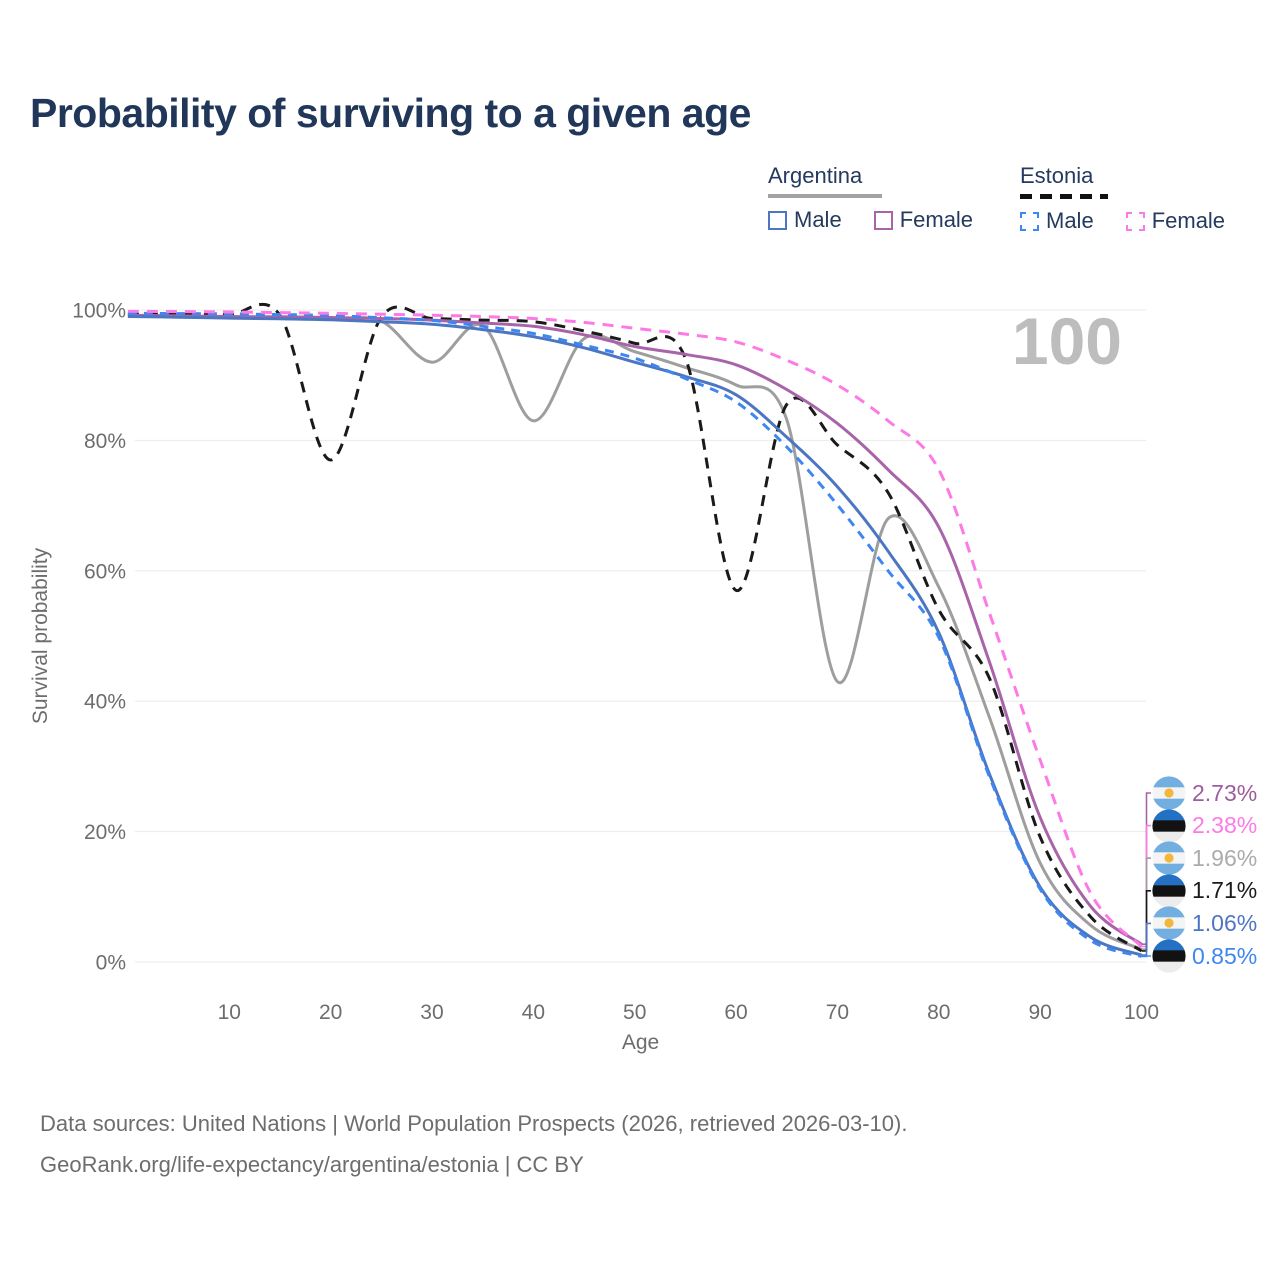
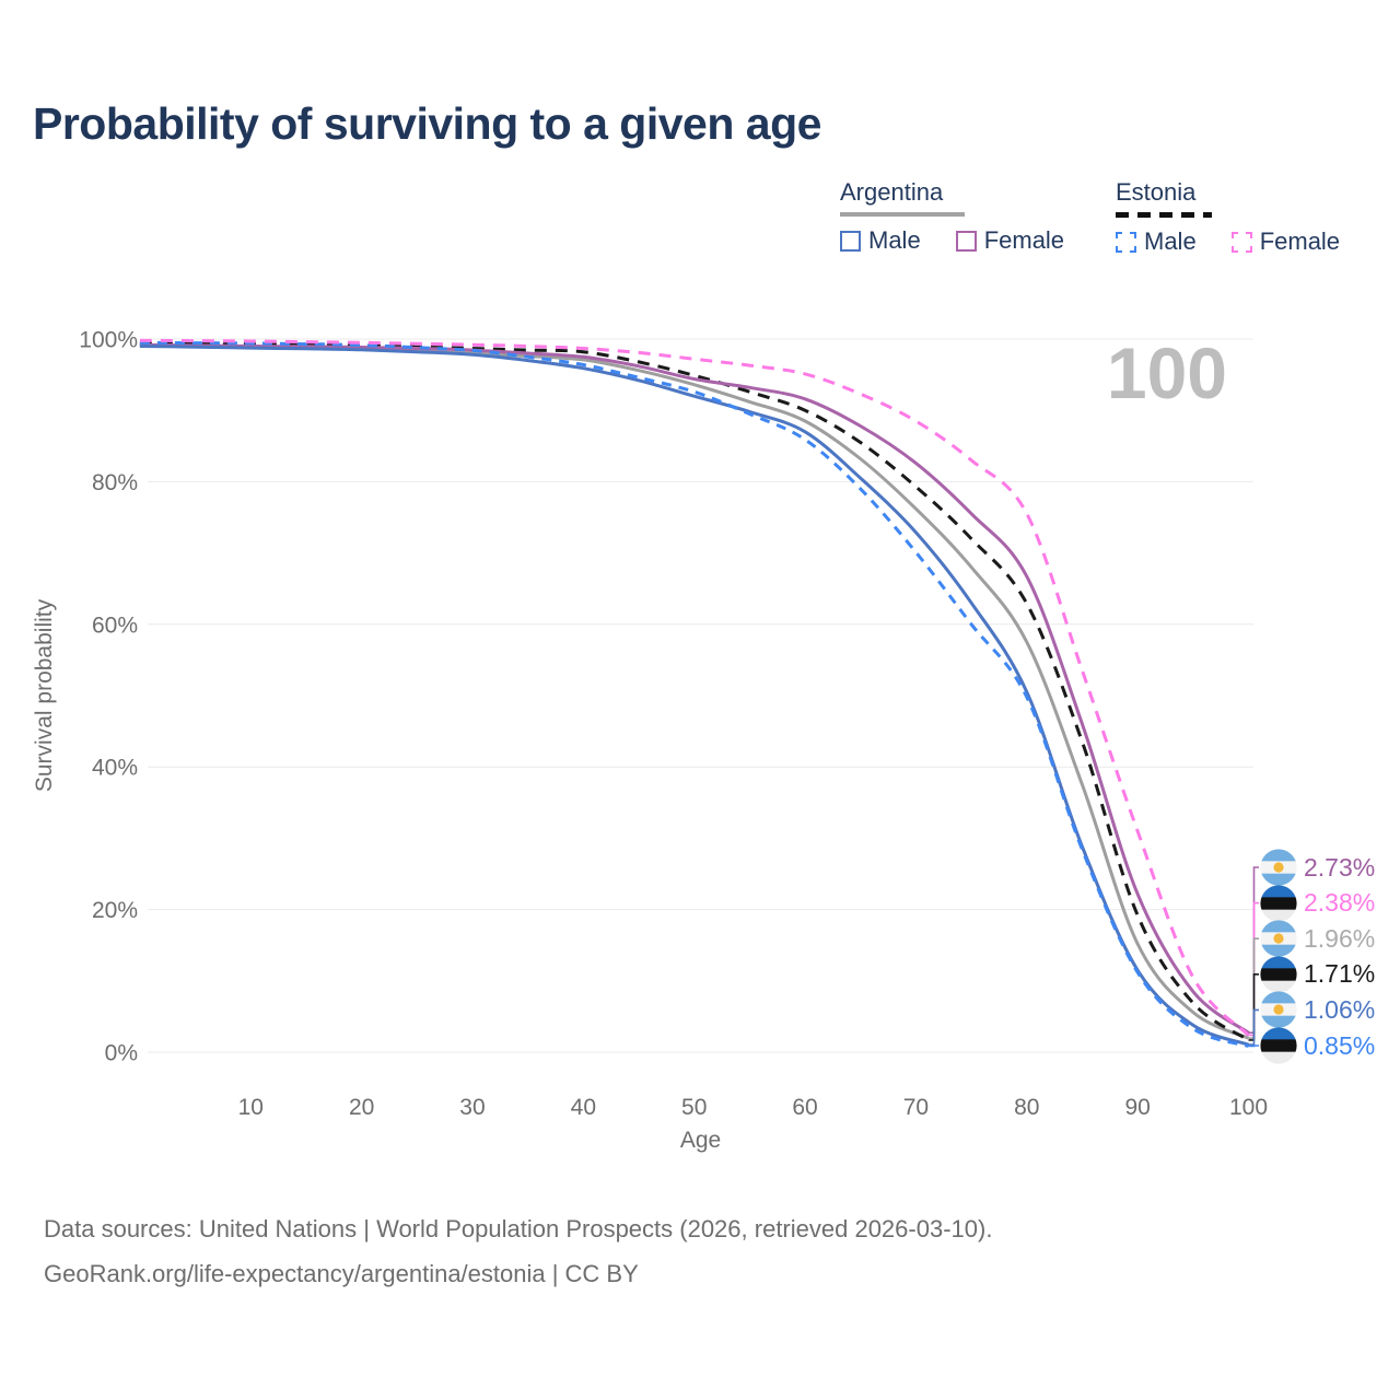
Estonia/20: 77% -> 99%
Argentina/30: 92% -> 98%
Argentina/40: 83% -> 97%
Estonia/60: 57% -> 90%
Argentina/70: 43% -> 76%
Estonia/80: 54% -> 63%
